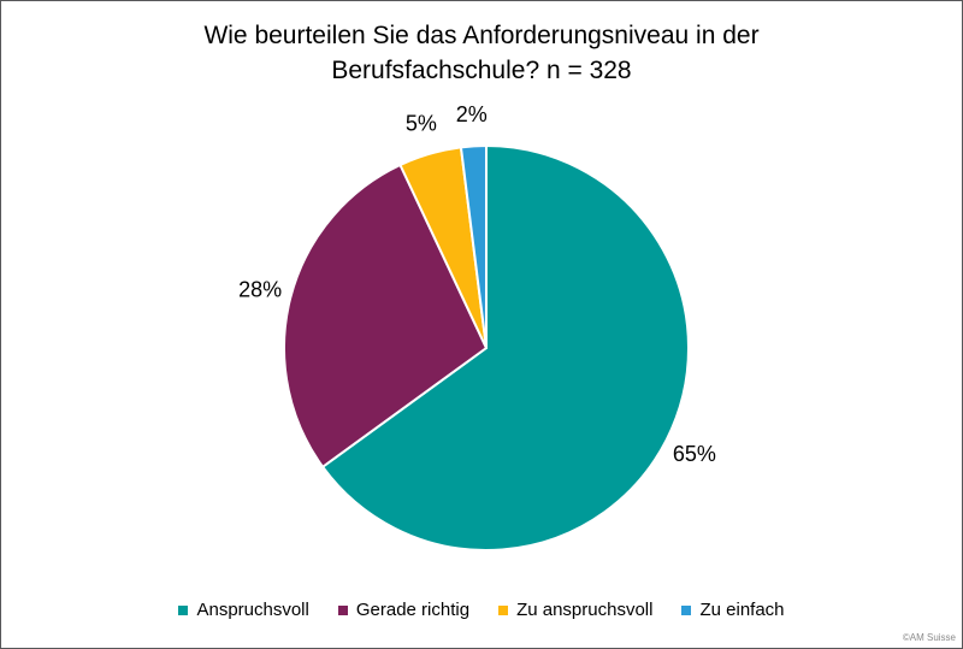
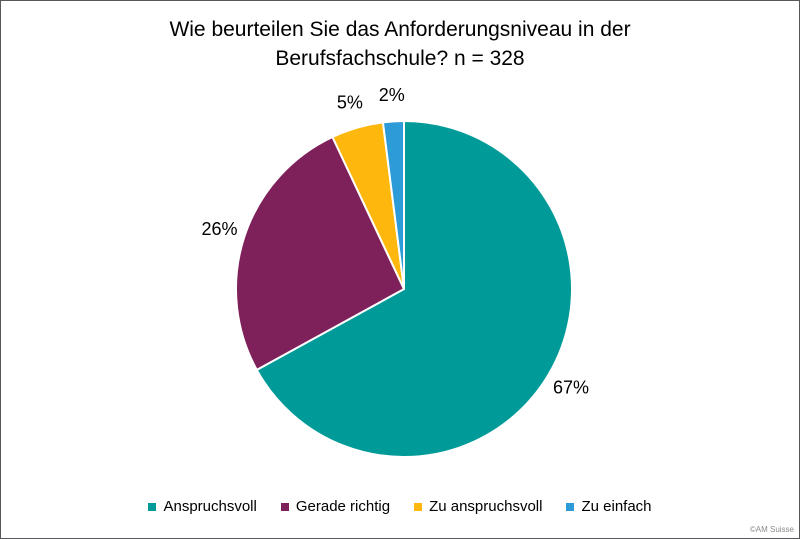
Anspruchsvoll: 65% -> 67%
Gerade richtig: 28% -> 26%
